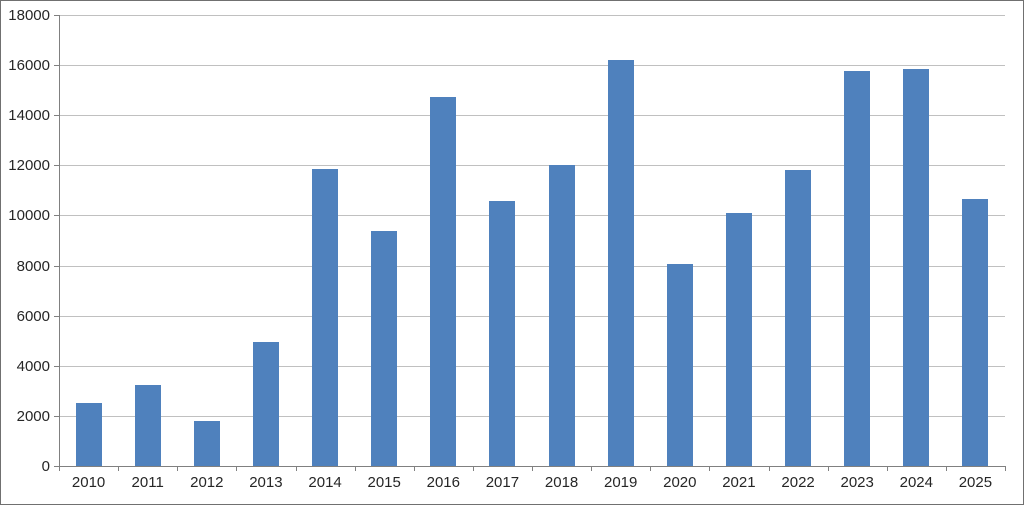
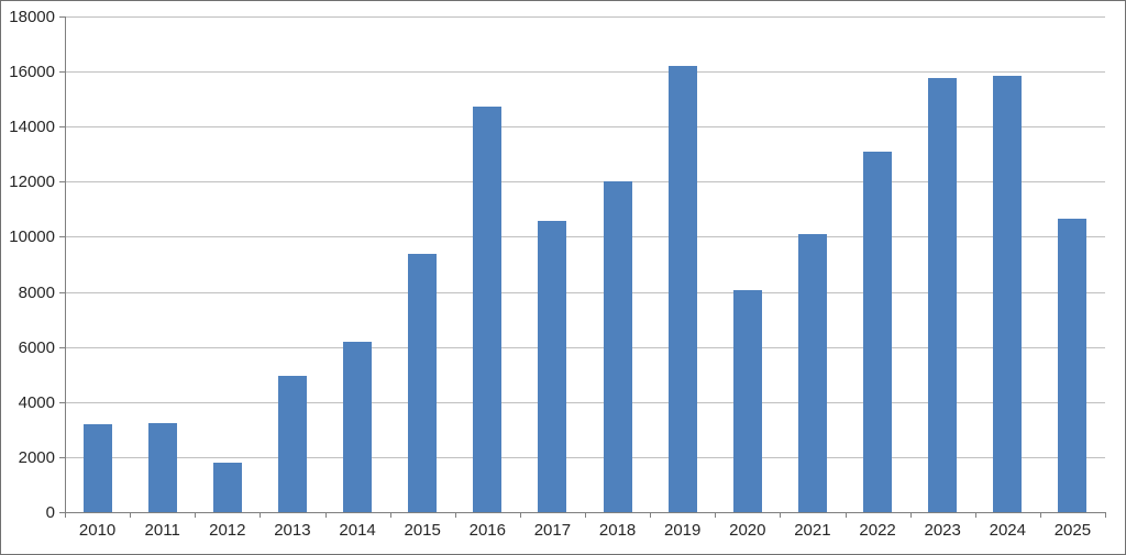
2010: 2500 -> 3200
2014: 11800 -> 6200
2022: 11800 -> 13100
